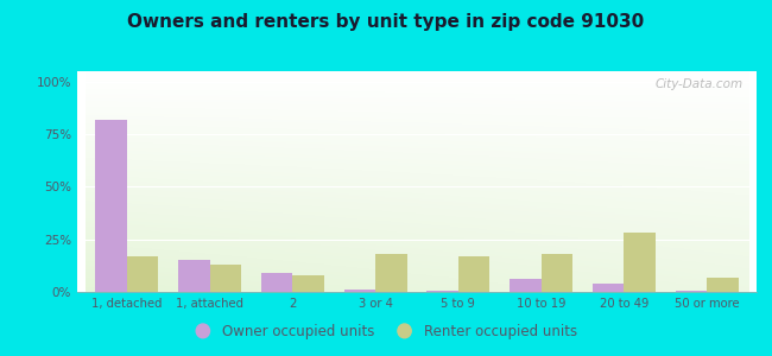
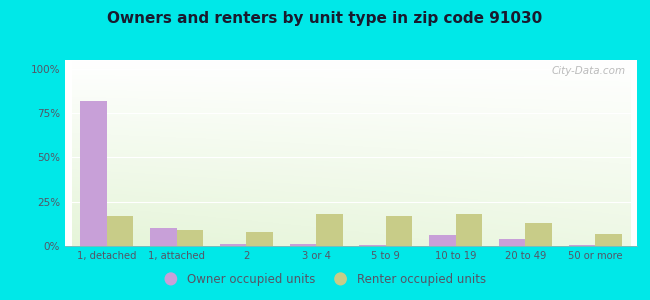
Owner occupied units/1, attached: 15% -> 10%
Renter occupied units/1, attached: 13% -> 9%
Owner occupied units/2: 9% -> 1%
Renter occupied units/20 to 49: 28% -> 13%
